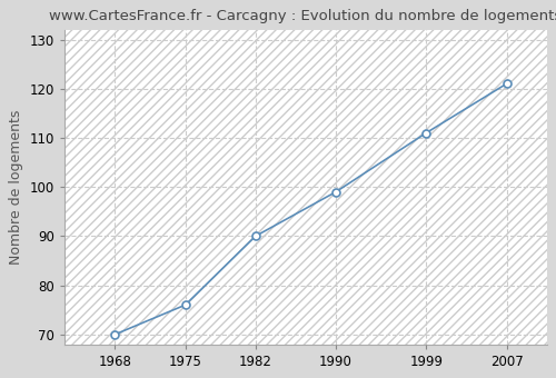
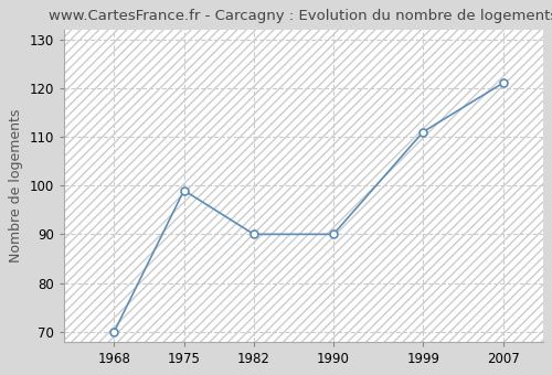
1975: 76 -> 99
1990: 99 -> 90
